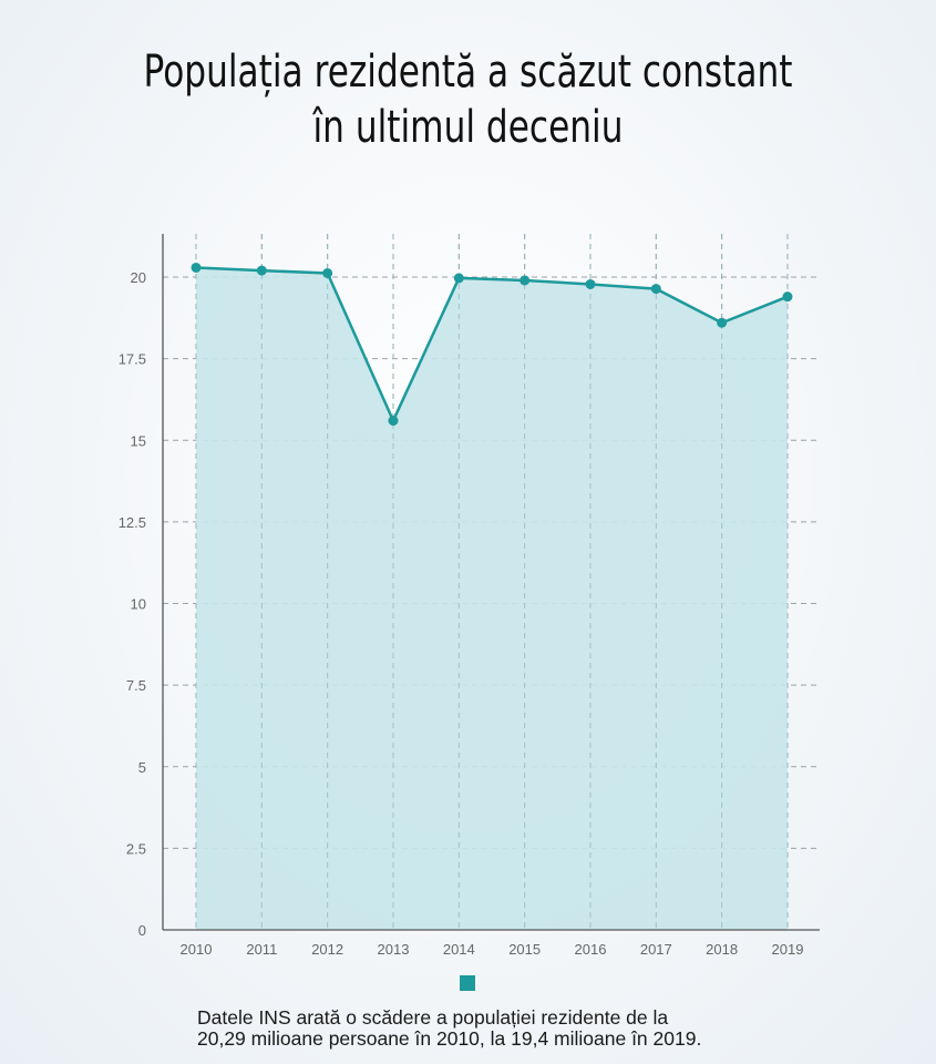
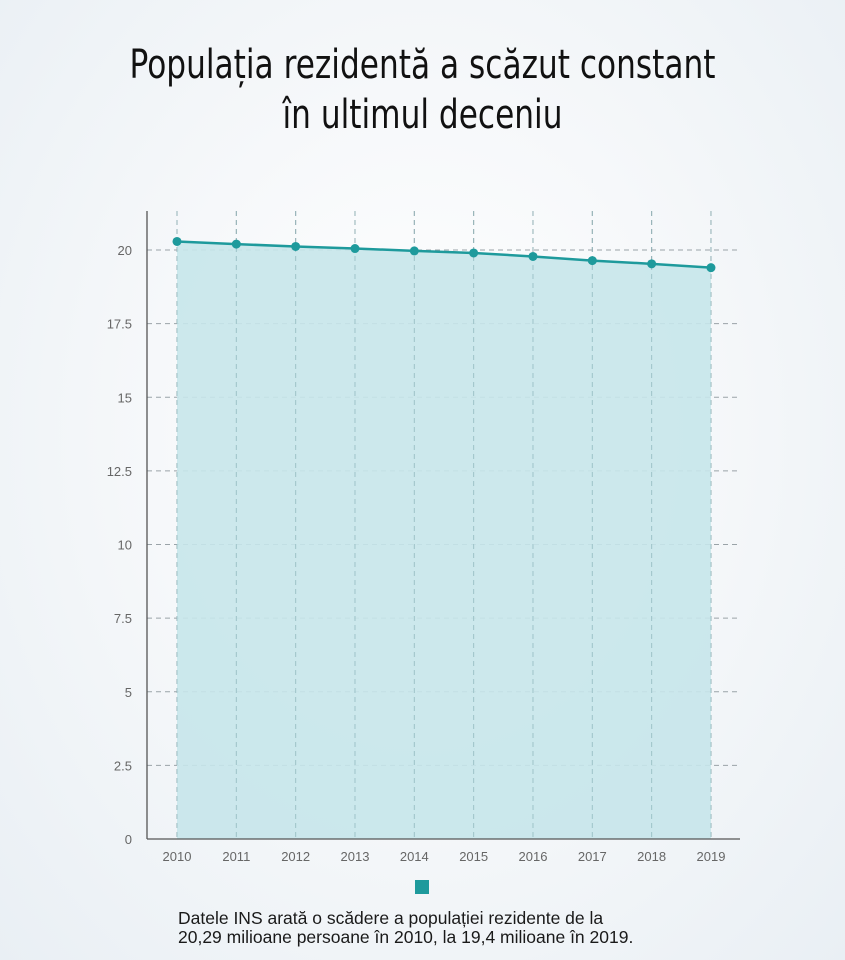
2013: 15.6 -> 20.1
2018: 18.6 -> 19.5
